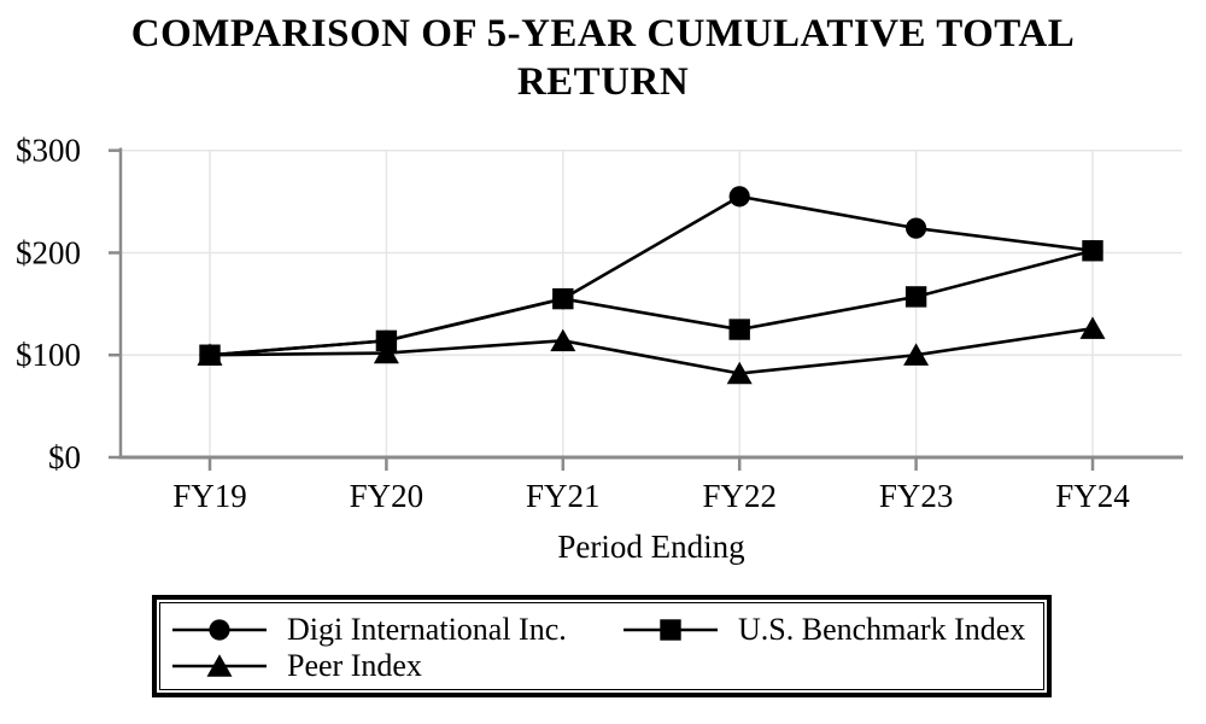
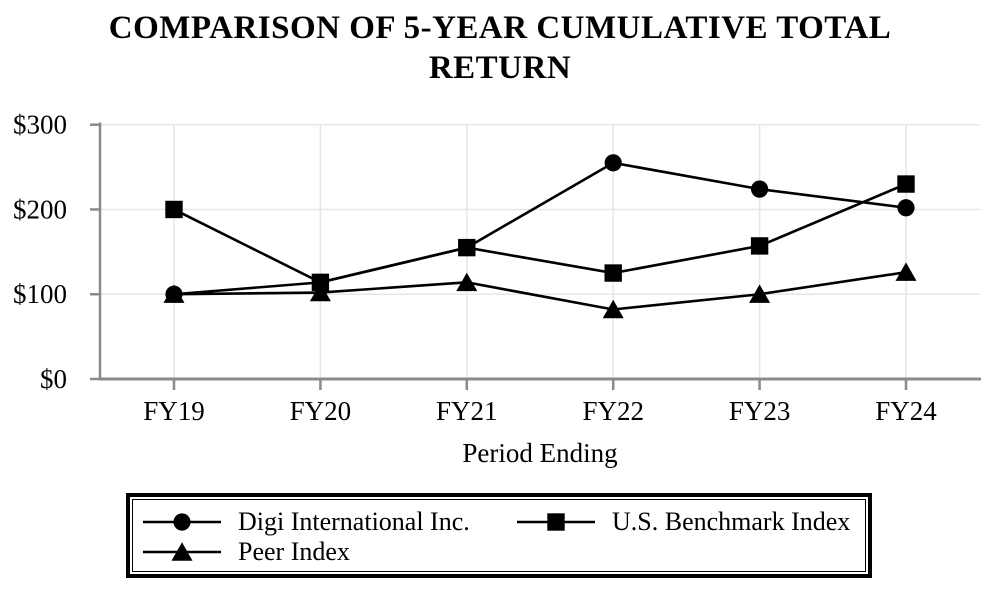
U.S. Benchmark Index/FY19: $100 -> $200
U.S. Benchmark Index/FY24: $200 -> $230
